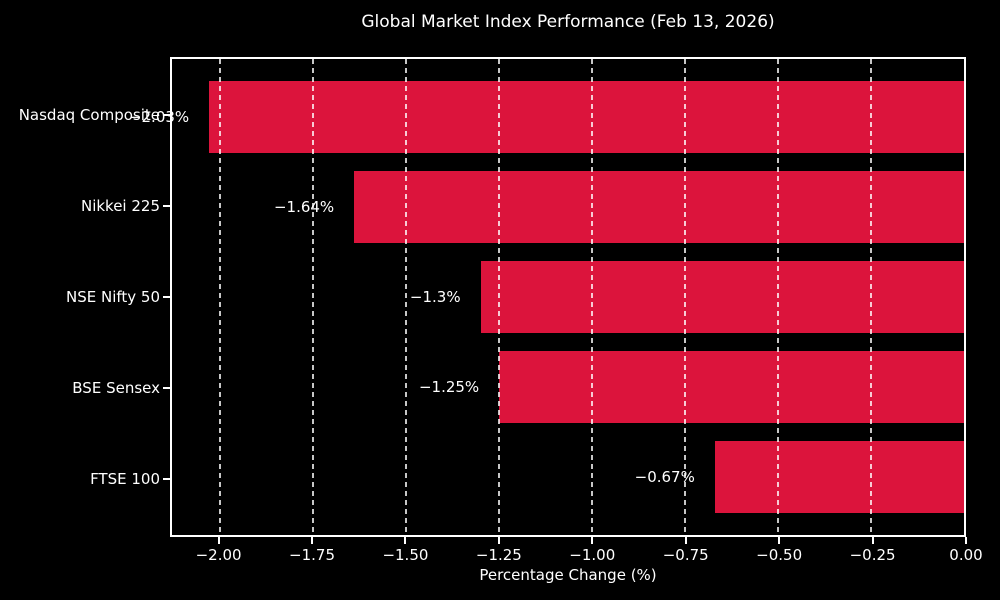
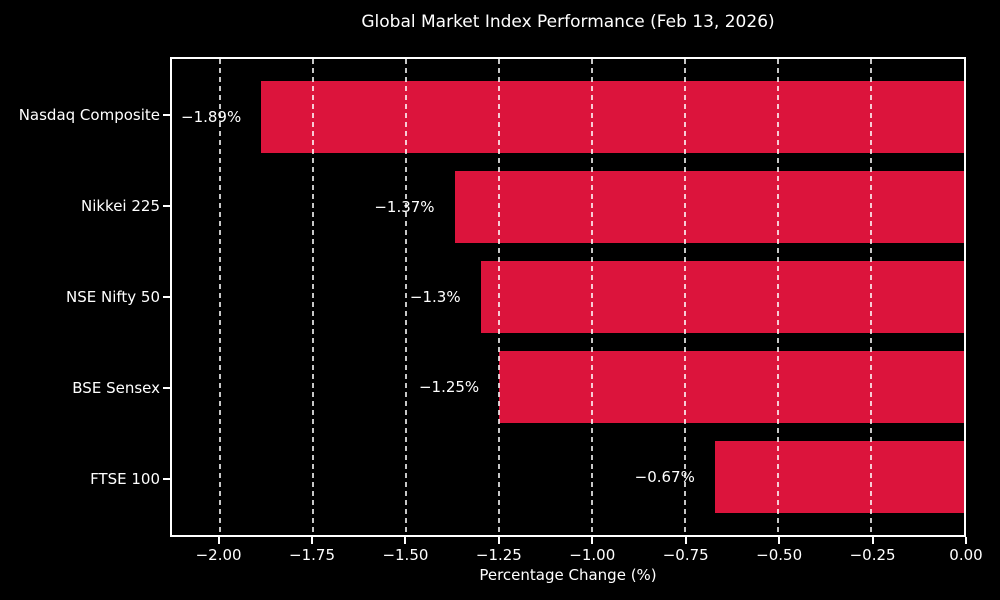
Nasdaq Composite: −2.03% -> −1.89%
Nikkei 225: −1.64% -> −1.37%
